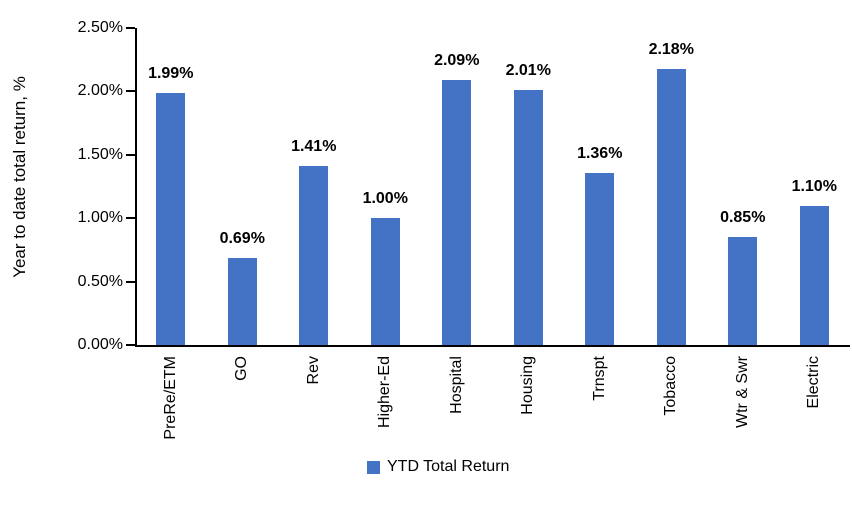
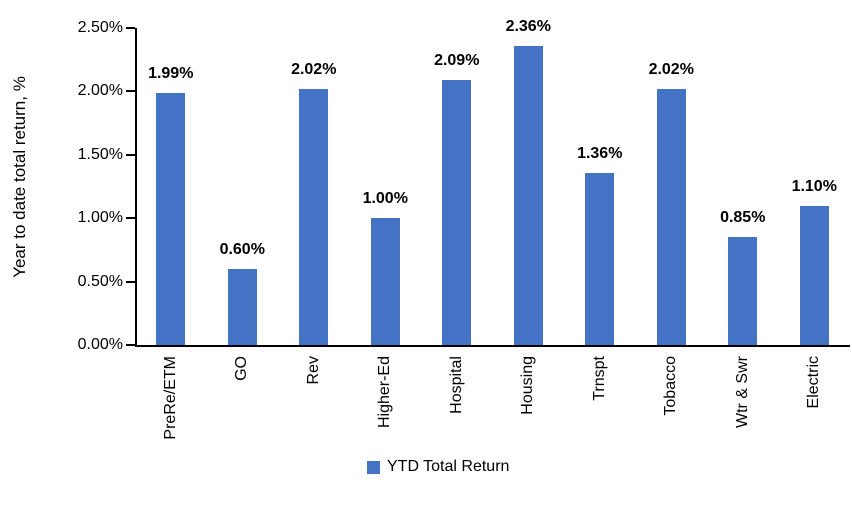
GO: 0.69% -> 0.60%
Rev: 1.41% -> 2.02%
Housing: 2.01% -> 2.36%
Tobacco: 2.18% -> 2.02%
